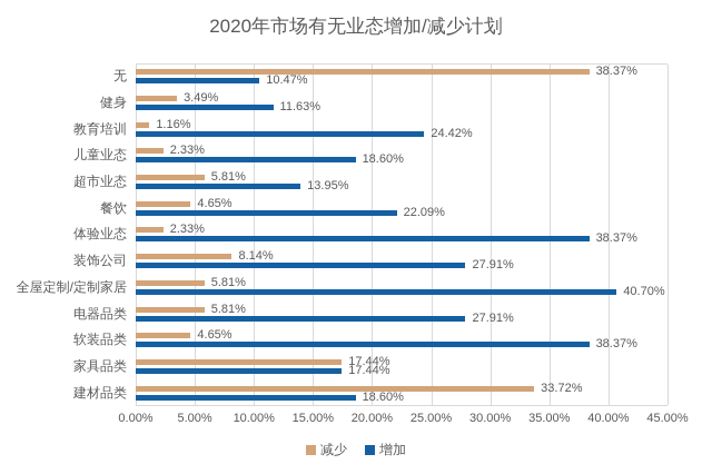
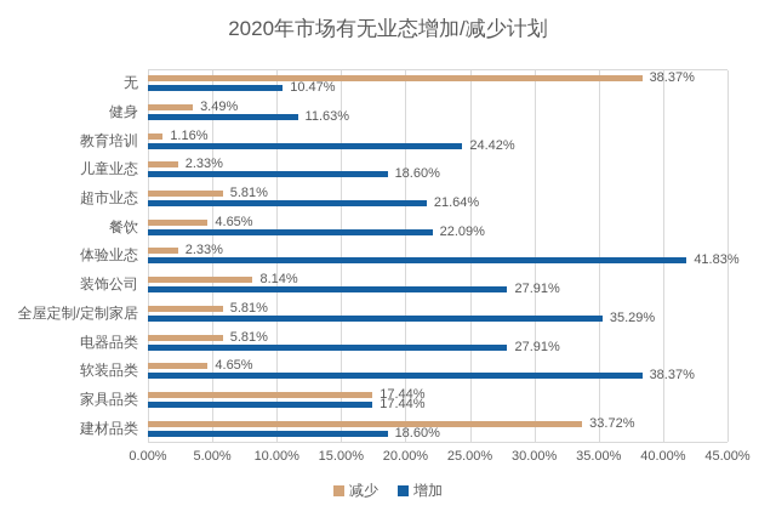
增加/超市业态: 13.95% -> 21.64%
增加/体验业态: 38.37% -> 41.83%
增加/全屋定制/定制家居: 40.70% -> 35.29%
